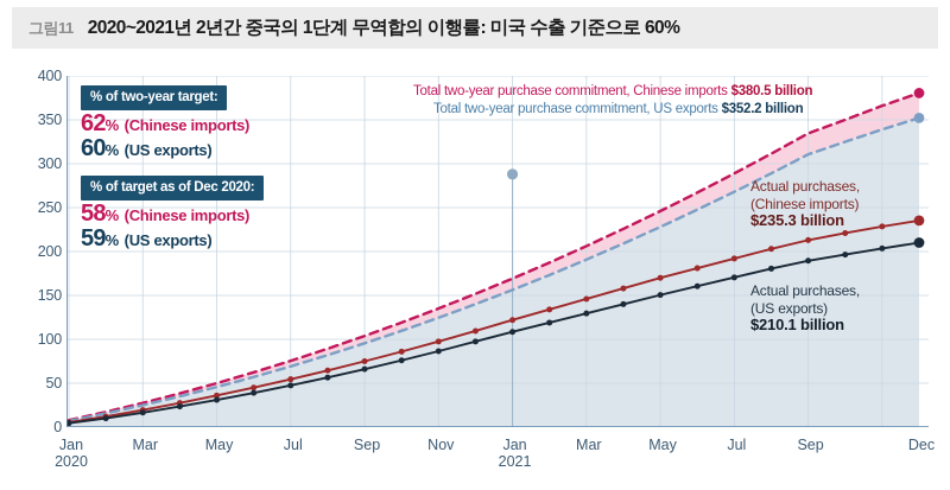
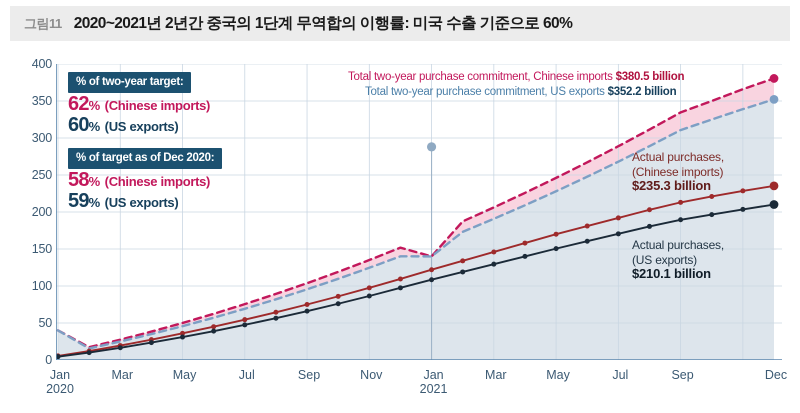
Total two-year purchase commitment, Chinese imports/Jan 2020: 10 -> 40
Total two-year purchase commitment, US exports/Jan 2020: 10 -> 40
Total two-year purchase commitment, Chinese imports/Jan 2021: 170 -> 140
Total two-year purchase commitment, US exports/Jan 2021: 160 -> 140
